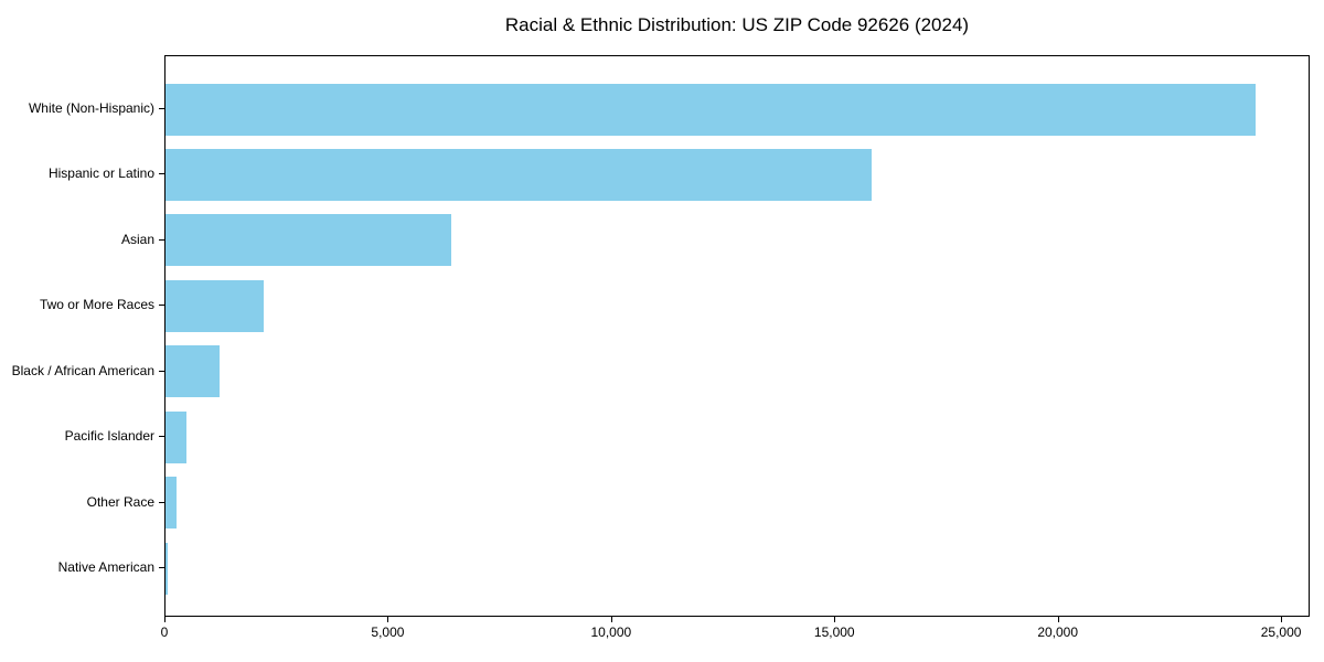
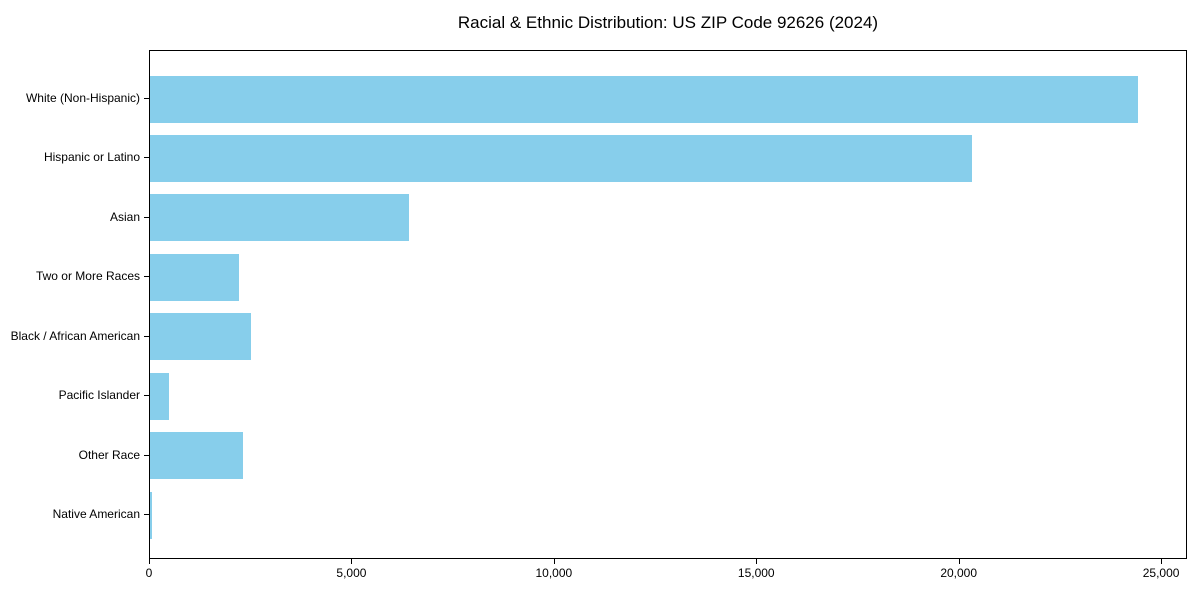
Hispanic or Latino: 15800 -> 20300
Black / African American: 1200 -> 2500
Other Race: 200 -> 2300
